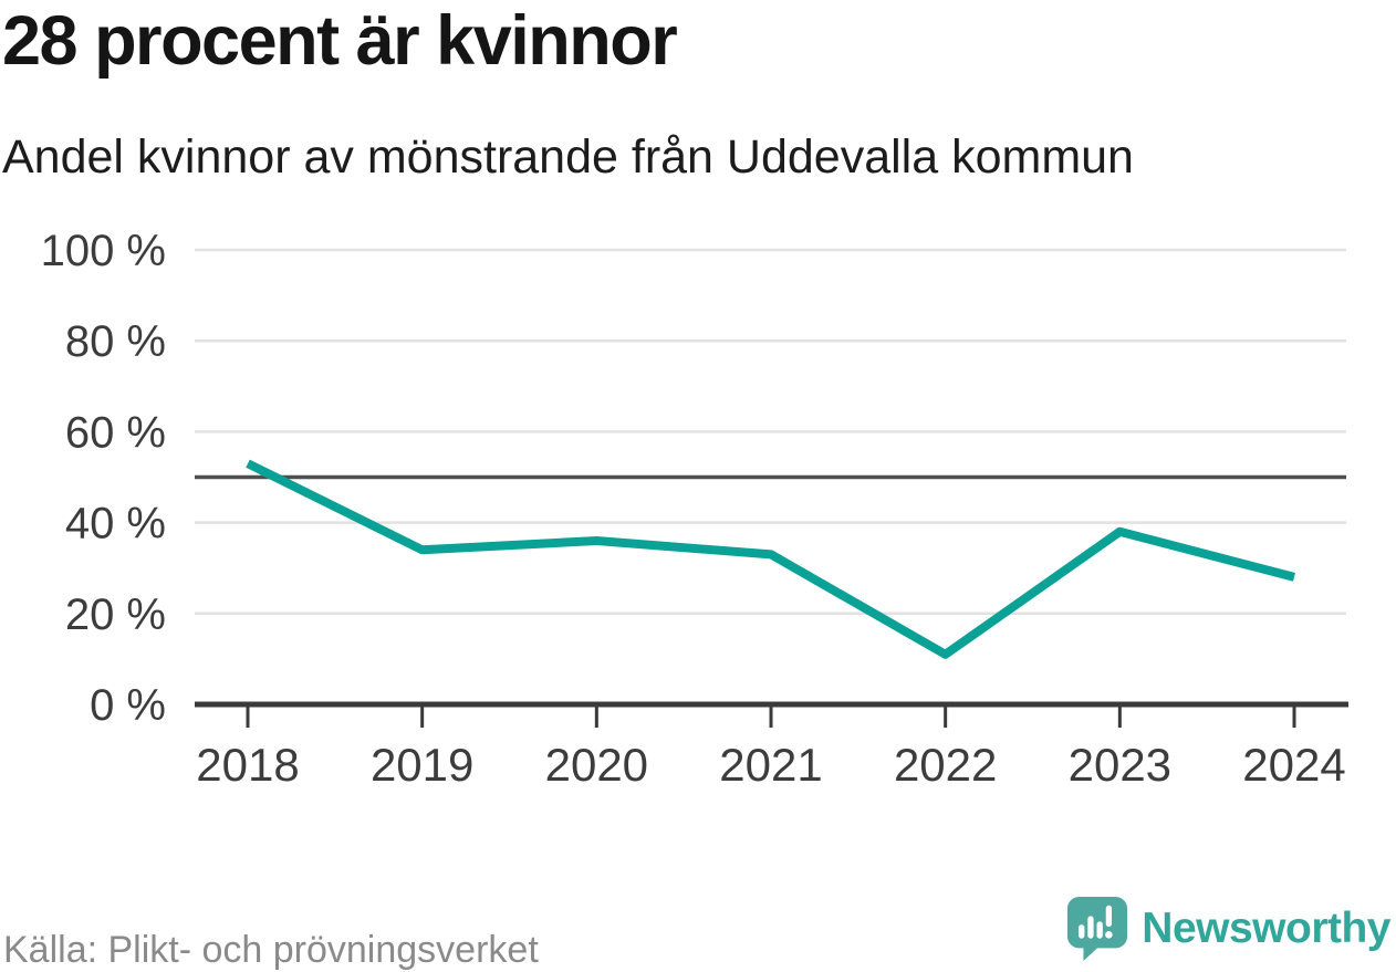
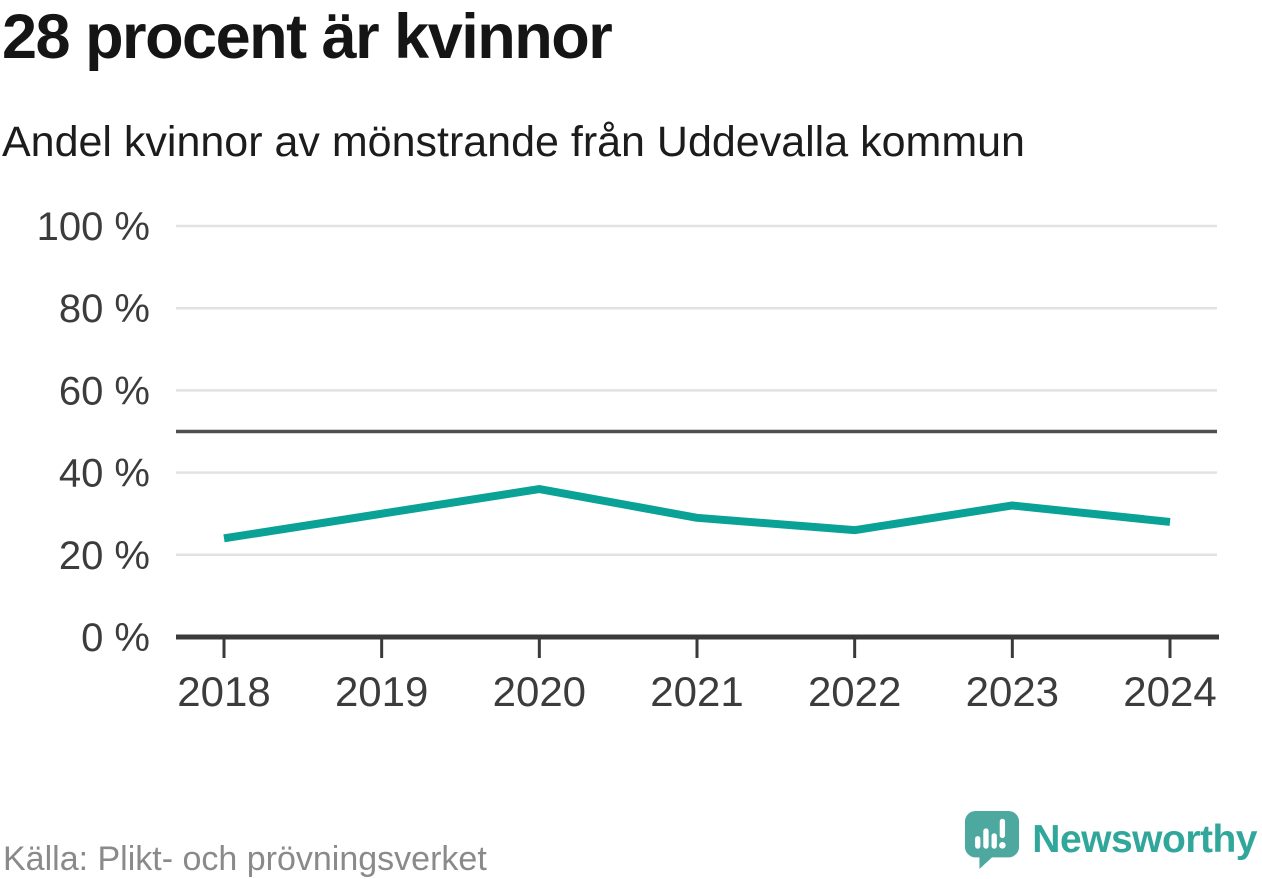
2018: 53% -> 24%
2019: 34% -> 30%
2021: 33% -> 29%
2022: 11% -> 26%
2023: 38% -> 32%
